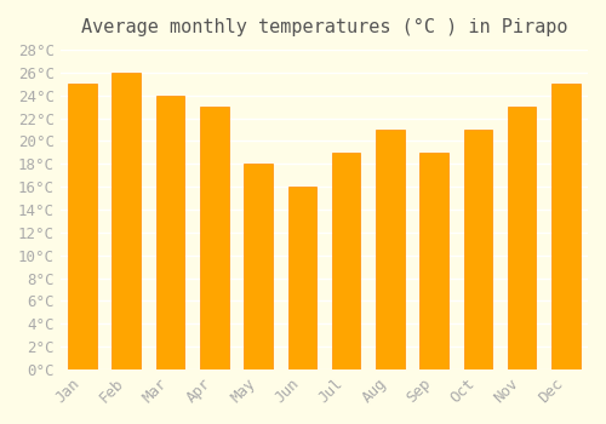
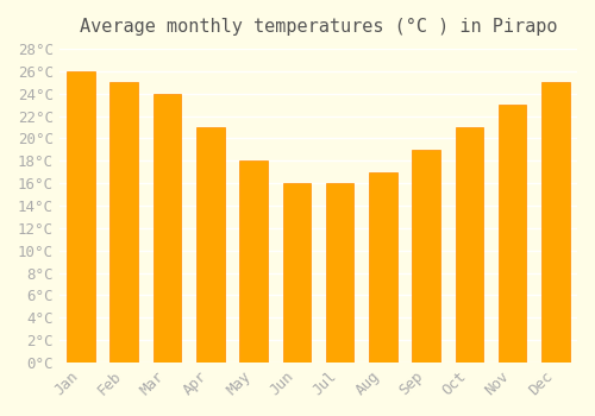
Jan: 25°C -> 26°C
Feb: 26°C -> 25°C
Apr: 23°C -> 21°C
Jul: 19°C -> 16°C
Aug: 21°C -> 17°C
